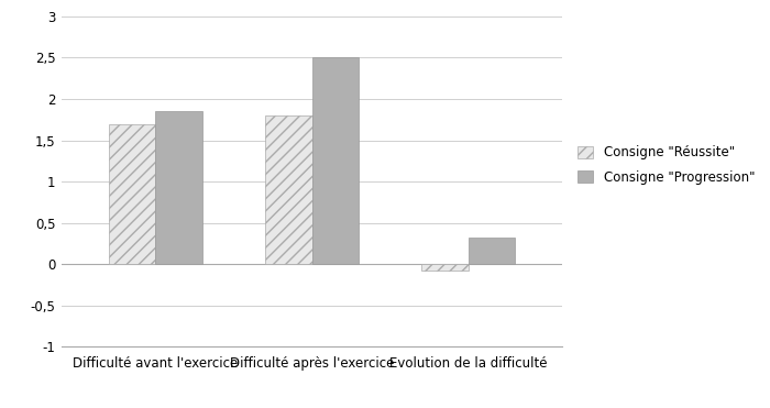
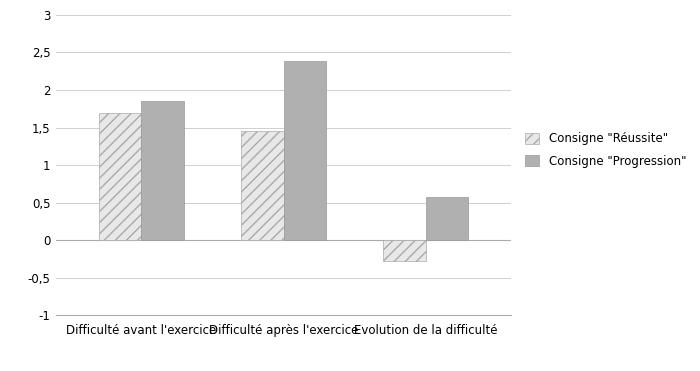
Consigne "Réussite"/Difficulté après l'exercice: 1,80 -> 1,45
Consigne "Progression"/Difficulté après l'exercice: 2,50 -> 2,38
Consigne "Réussite"/Evolution de la difficulté: -0,08 -> -0,27
Consigne "Progression"/Evolution de la difficulté: 0,32 -> 0,57
